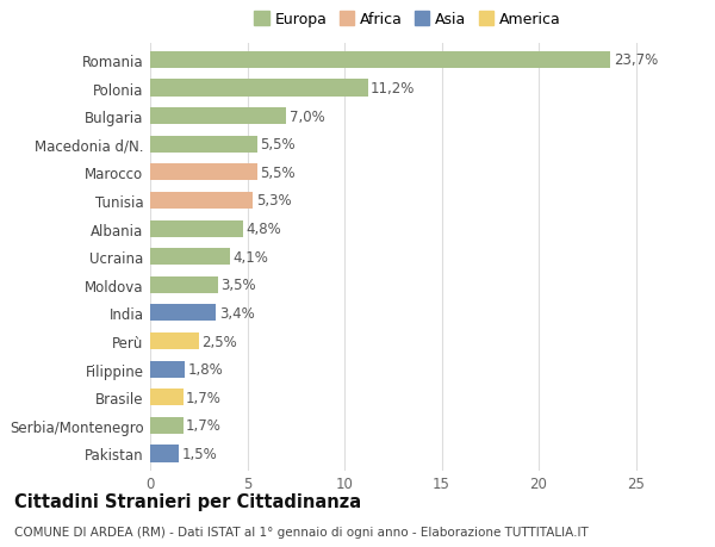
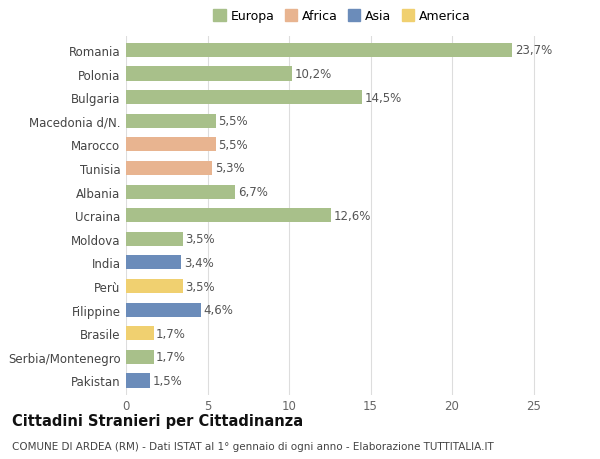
Polonia: 11,2% -> 10,2%
Bulgaria: 7,0% -> 14,5%
Albania: 4,8% -> 6,7%
Ucraina: 4,1% -> 12,6%
Perù: 2,5% -> 3,5%
Filippine: 1,8% -> 4,6%
